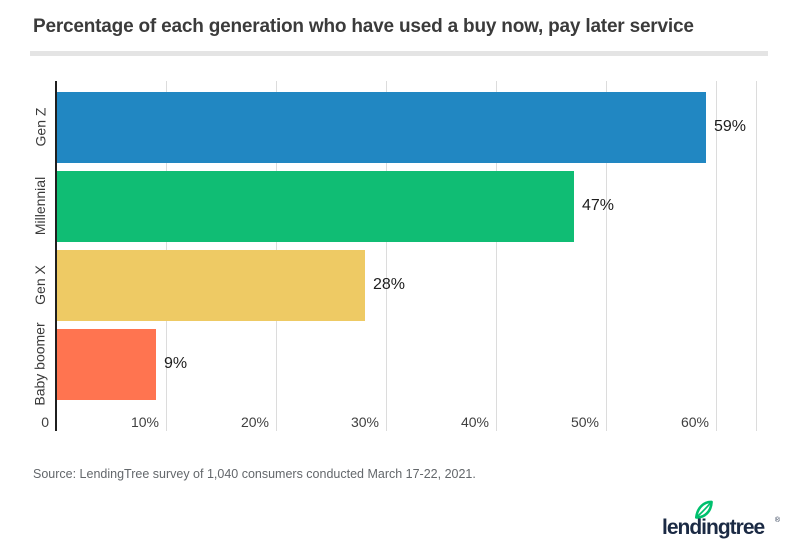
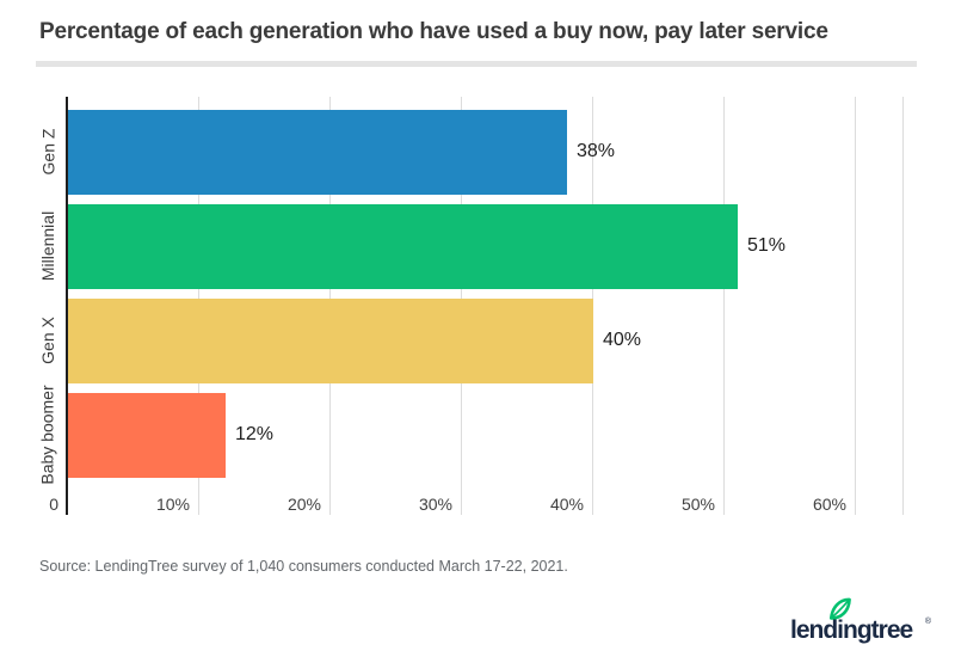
Gen Z: 59% -> 38%
Millennial: 47% -> 51%
Gen X: 28% -> 40%
Baby boomer: 9% -> 12%
